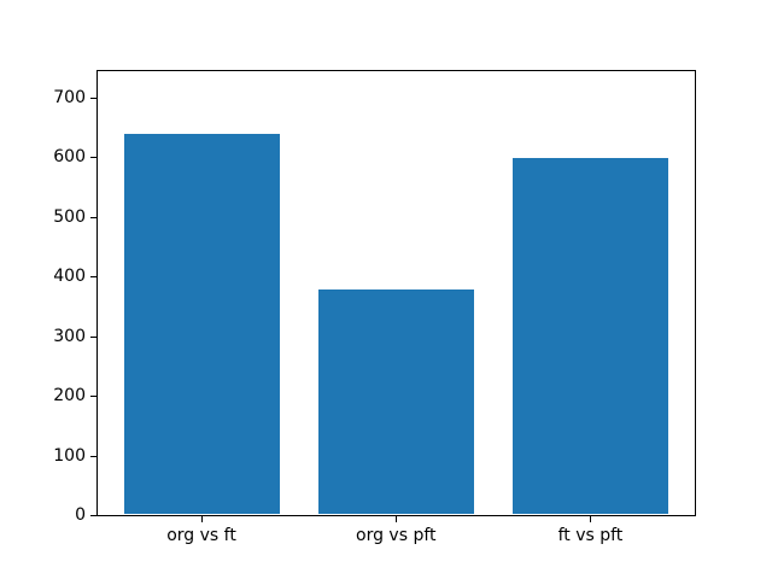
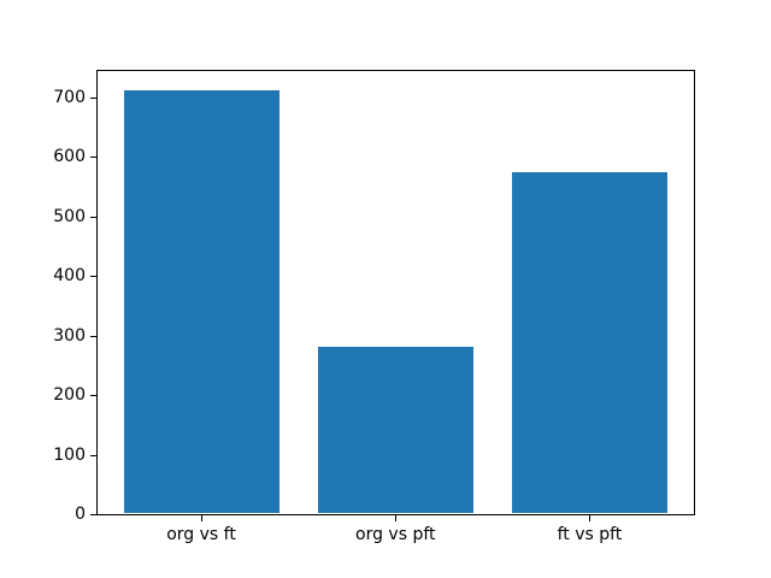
org vs ft: 640 -> 710
org vs pft: 380 -> 280
ft vs pft: 600 -> 580
